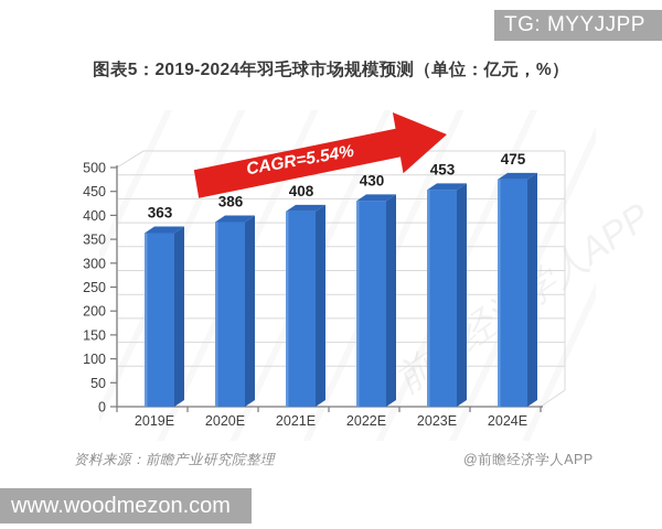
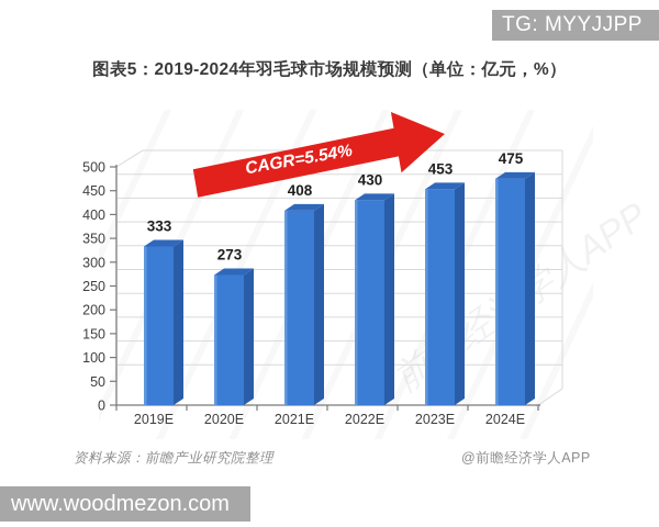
2019E: 363 -> 333
2020E: 386 -> 273
